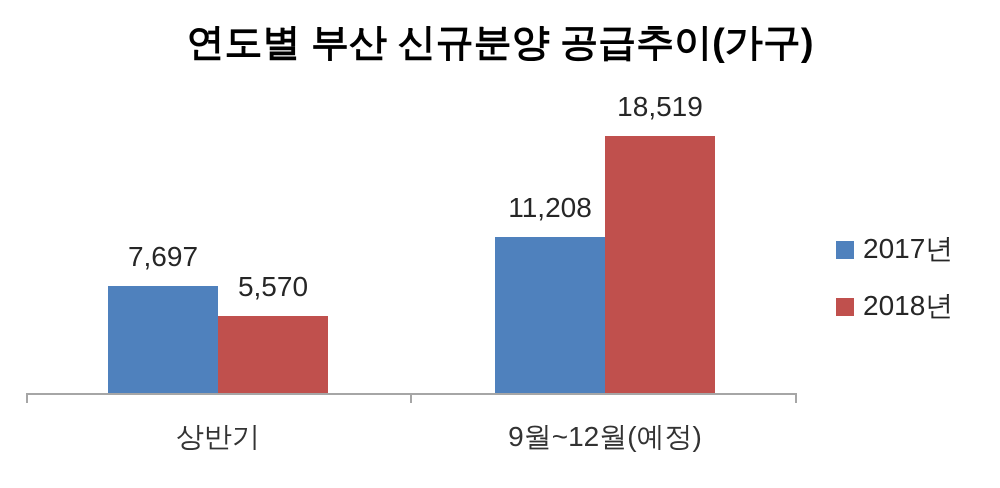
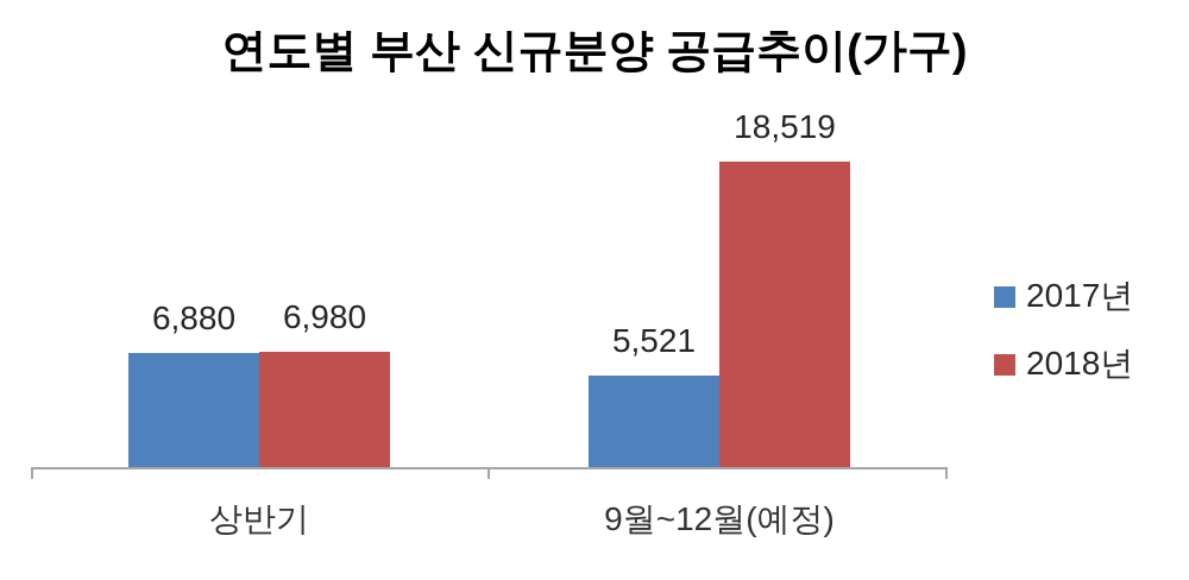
2017년/상반기: 7,697 -> 6,880
2018년/상반기: 5,570 -> 6,980
2017년/9월~12월(예정): 11,208 -> 5,521
